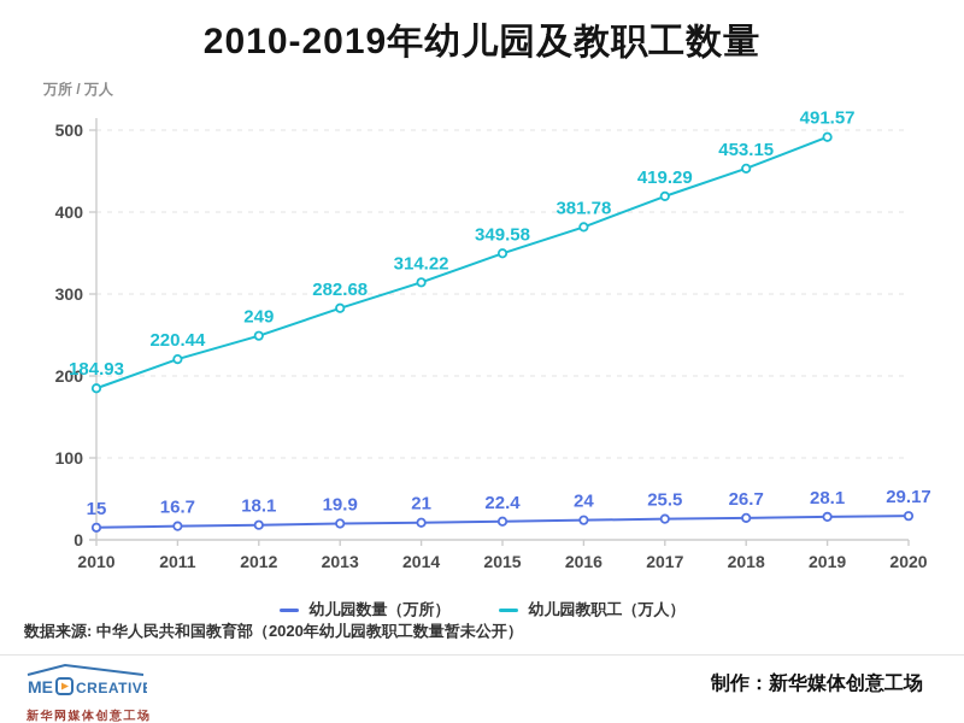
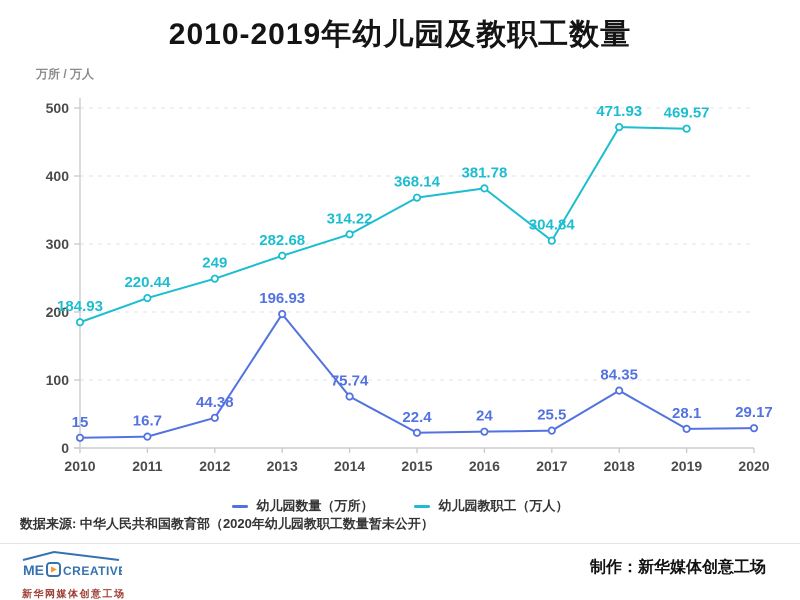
幼儿园数量（万所）/2012: 18.1 -> 44.38
幼儿园数量（万所）/2013: 19.9 -> 196.93
幼儿园数量（万所）/2014: 21 -> 75.74
幼儿园教职工（万人）/2015: 349.58 -> 368.14
幼儿园教职工（万人）/2017: 419.29 -> 304.84
幼儿园数量（万所）/2018: 26.7 -> 84.35
幼儿园教职工（万人）/2018: 453.15 -> 471.93
幼儿园教职工（万人）/2019: 491.57 -> 469.57
